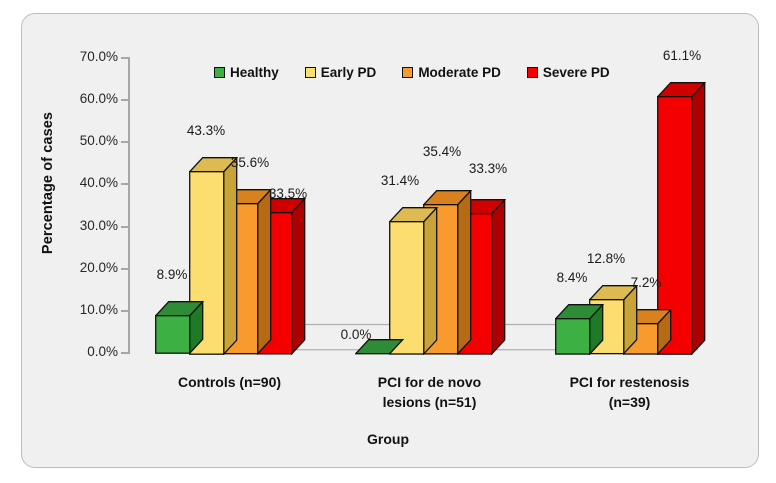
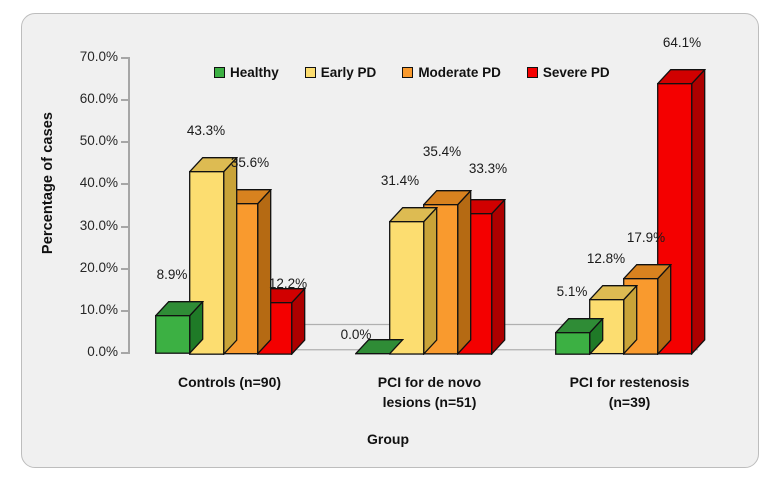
Severe PD/Controls (n=90): 33.5% -> 12.2%
Healthy/PCI for restenosis (n=39): 8.4% -> 5.1%
Moderate PD/PCI for restenosis (n=39): 7.2% -> 17.9%
Severe PD/PCI for restenosis (n=39): 61.1% -> 64.1%
